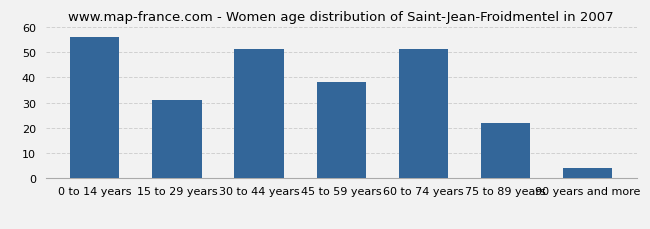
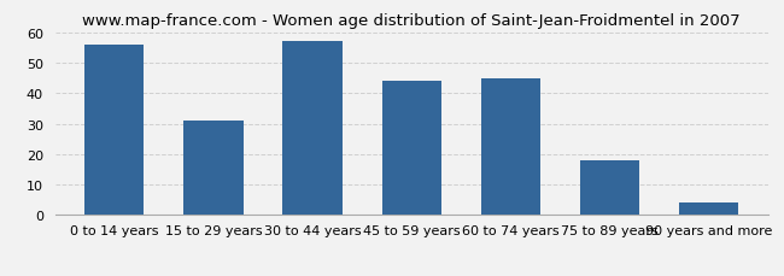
30 to 44 years: 51 -> 57
45 to 59 years: 38 -> 44
60 to 74 years: 51 -> 45
75 to 89 years: 22 -> 18
